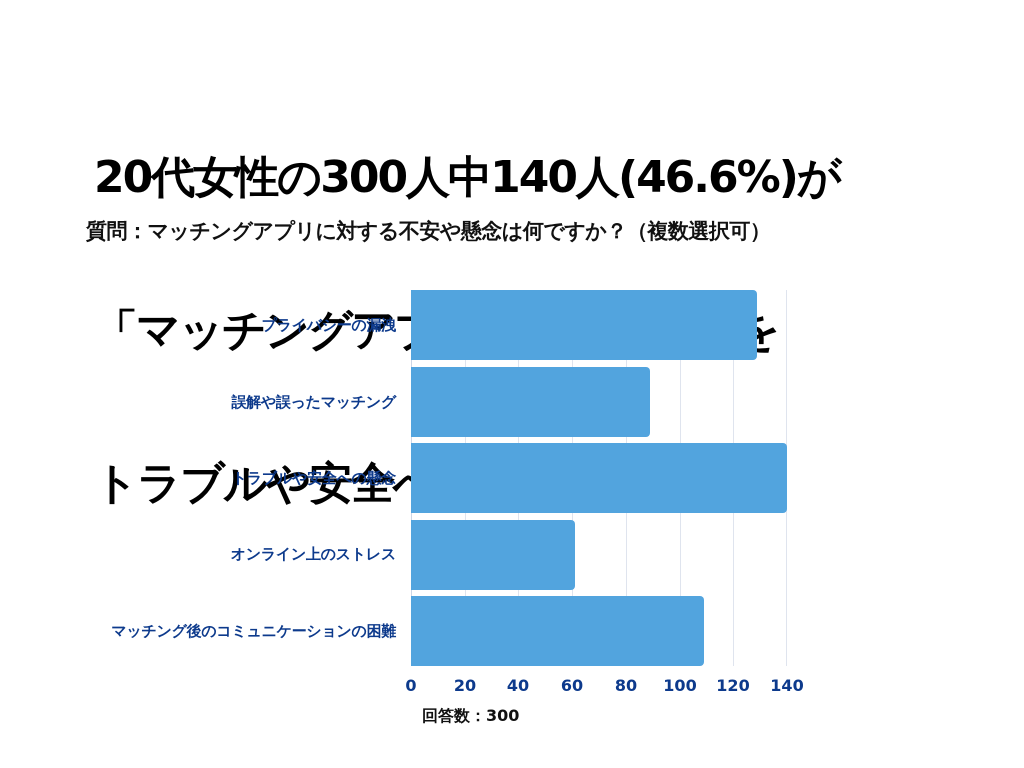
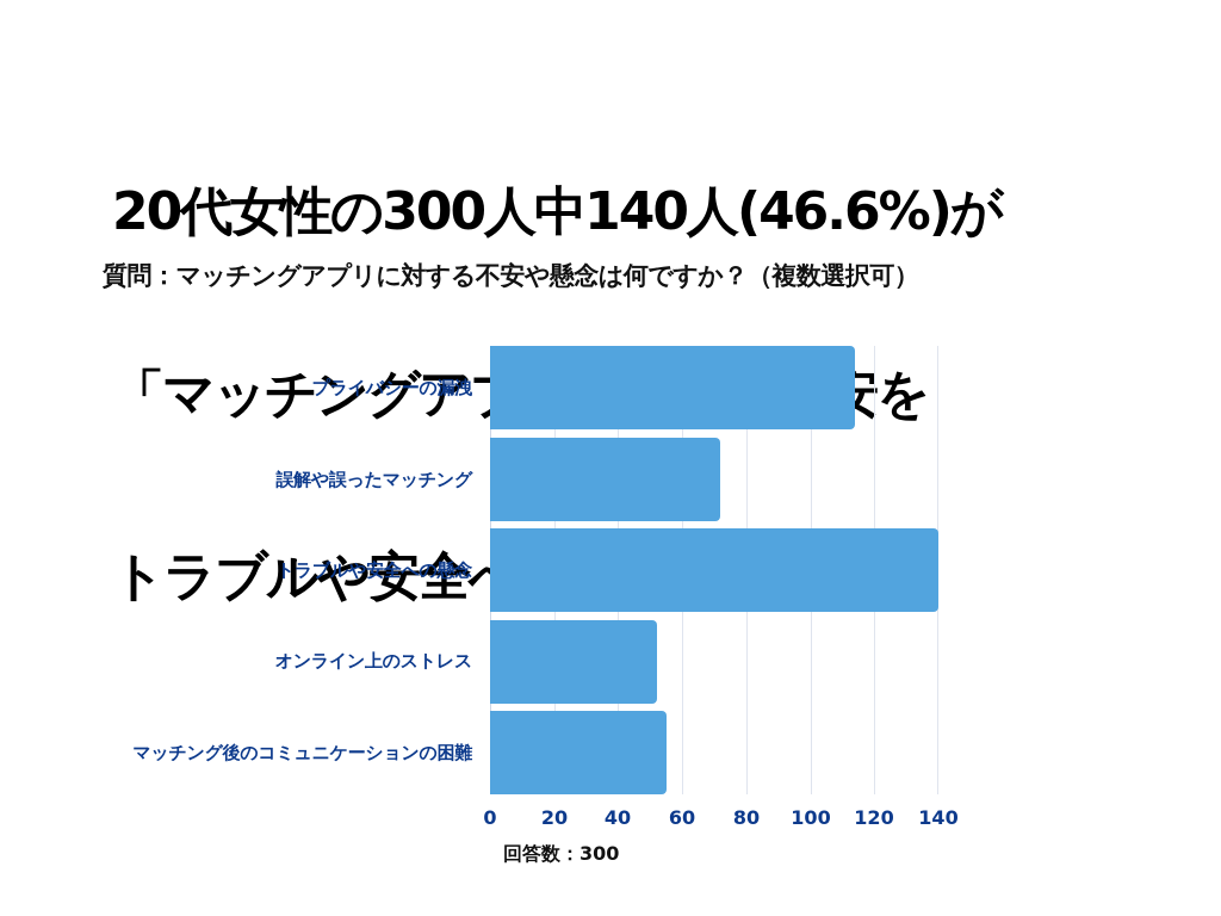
プライバシーの漏洩: 129 -> 114
誤解や誤ったマッチング: 89 -> 72
オンライン上のストレス: 61 -> 52
マッチング後のコミュニケーションの困難: 109 -> 55
